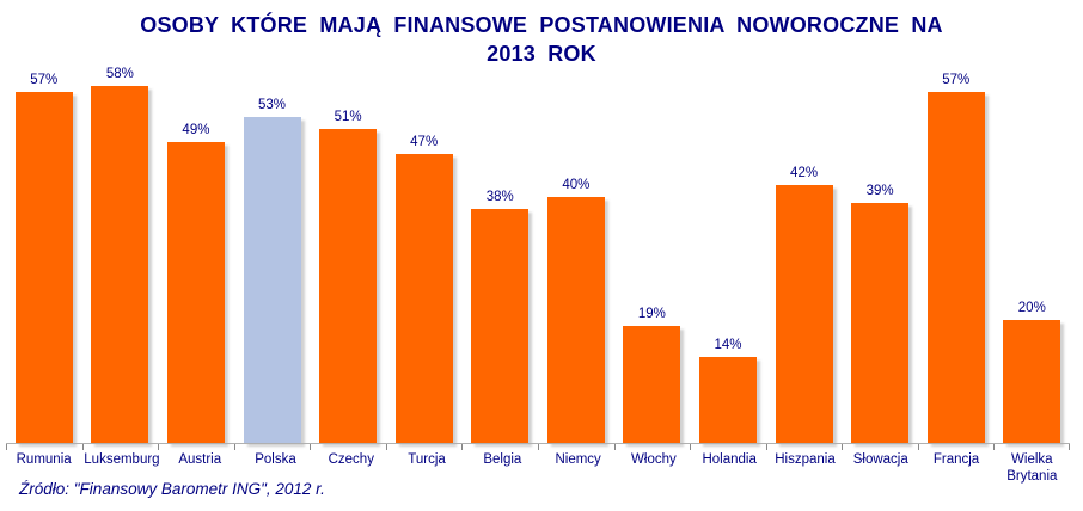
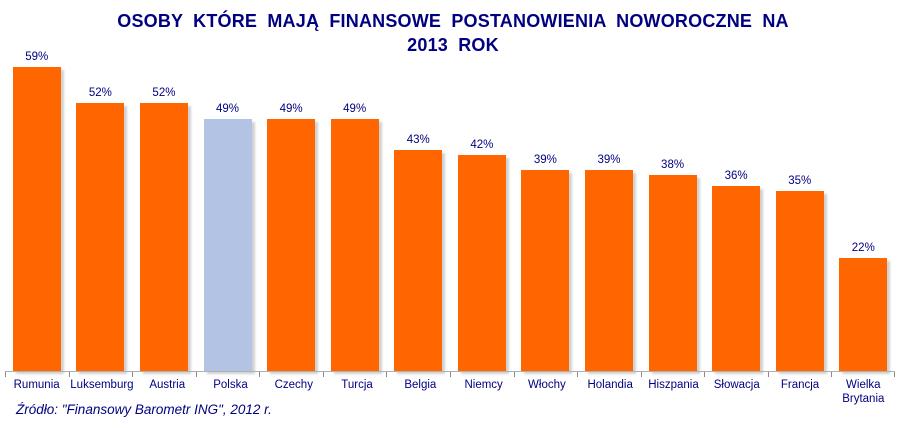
Rumunia: 57% -> 59%
Luksemburg: 58% -> 52%
Austria: 49% -> 52%
Polska: 53% -> 49%
Czechy: 51% -> 49%
Turcja: 47% -> 49%
Belgia: 38% -> 43%
Niemcy: 40% -> 42%
Włochy: 19% -> 39%
Holandia: 14% -> 39%
Hiszpania: 42% -> 38%
Słowacja: 39% -> 36%
Francja: 57% -> 35%
Wielka Brytania: 20% -> 22%
